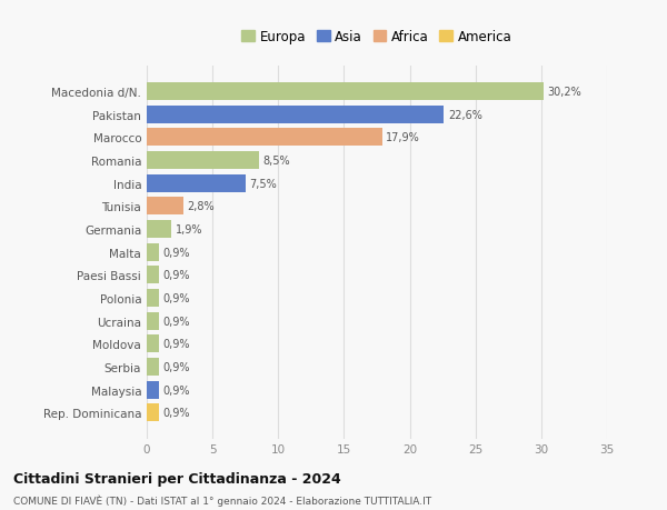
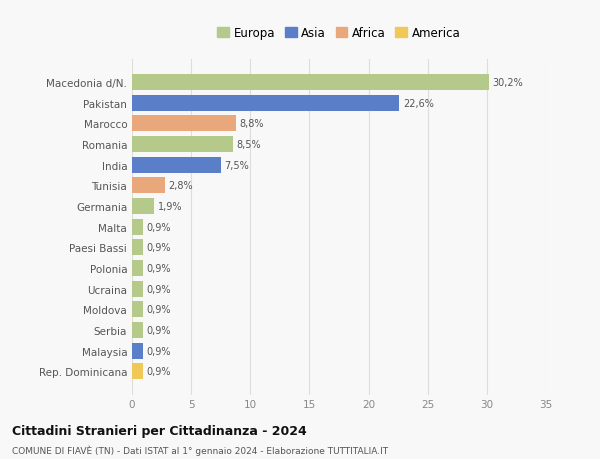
Marocco: 17,9% -> 8,8%
